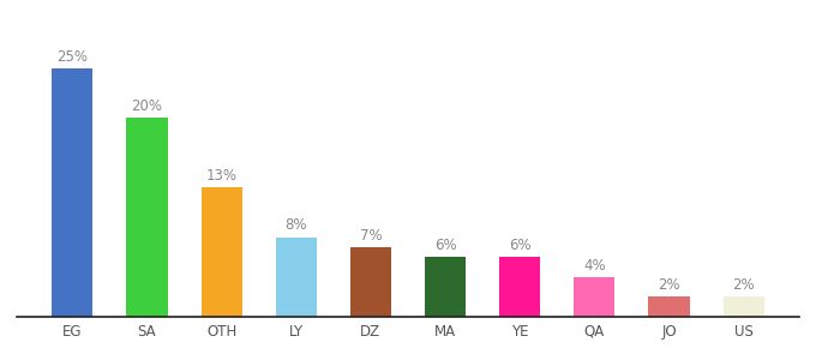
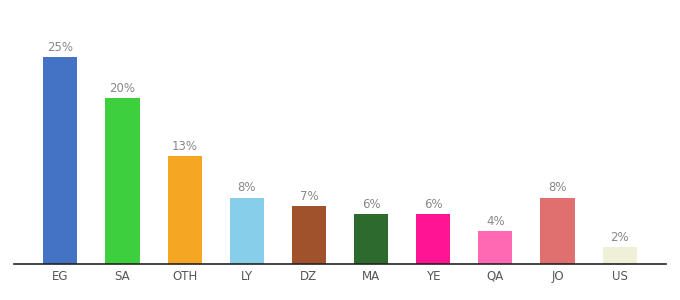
JO: 2% -> 8%
